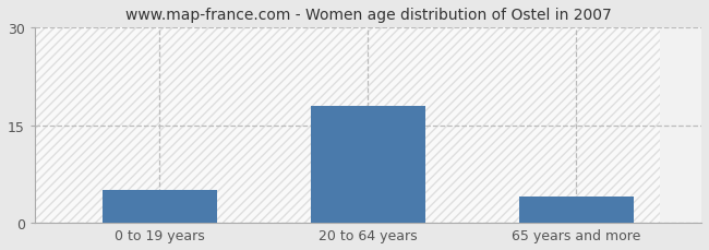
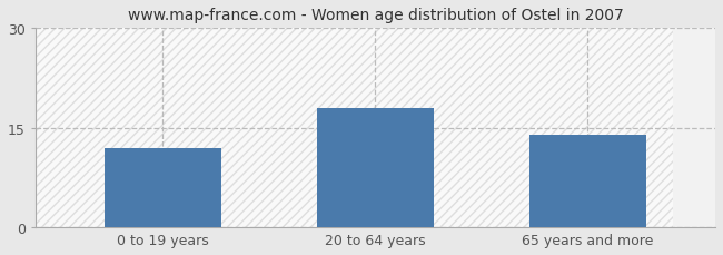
0 to 19 years: 5 -> 12
65 years and more: 4 -> 14
